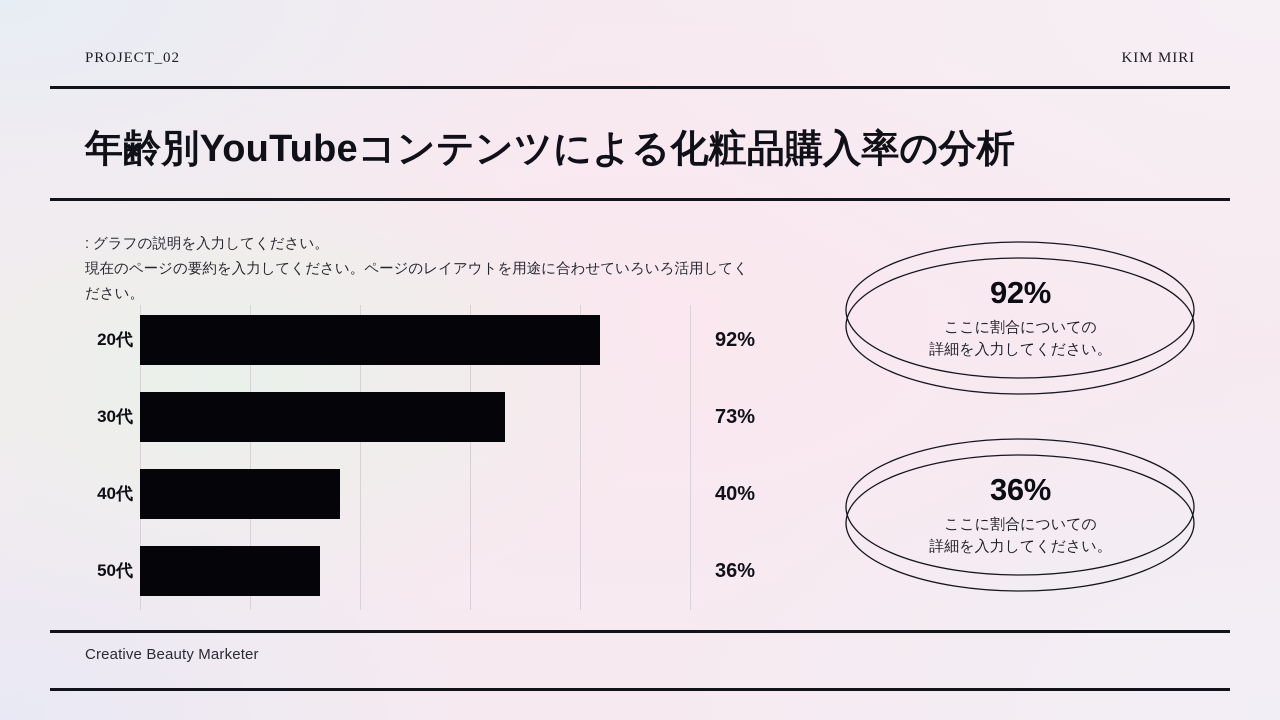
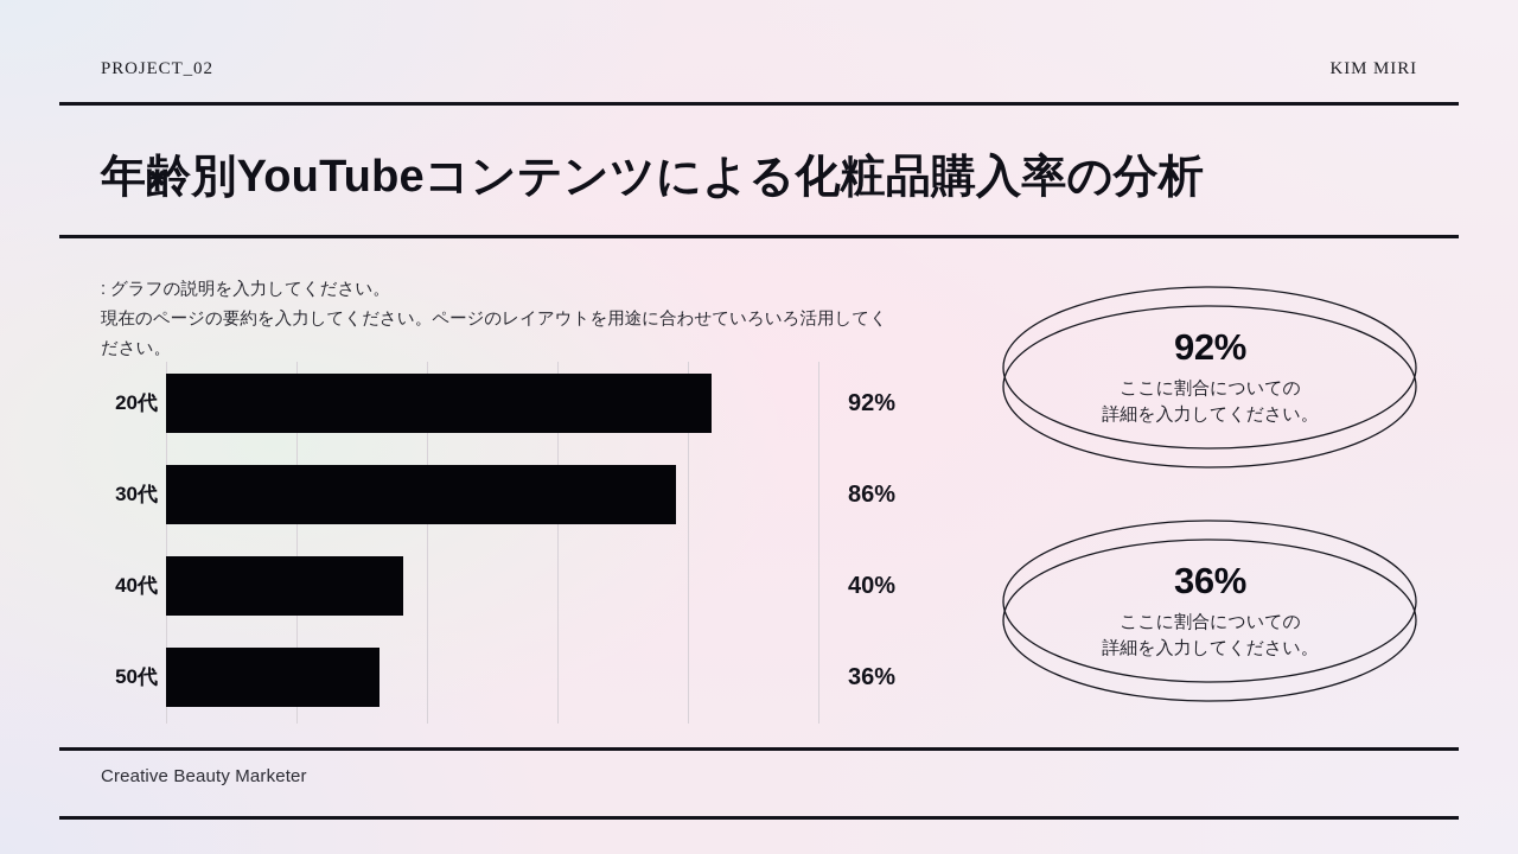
30代: 73% -> 86%
